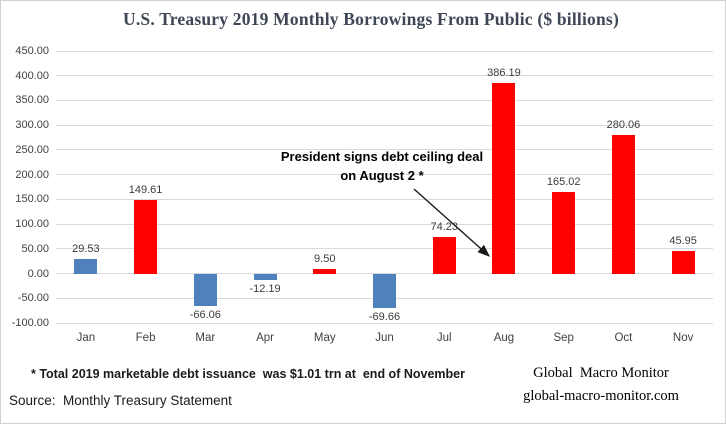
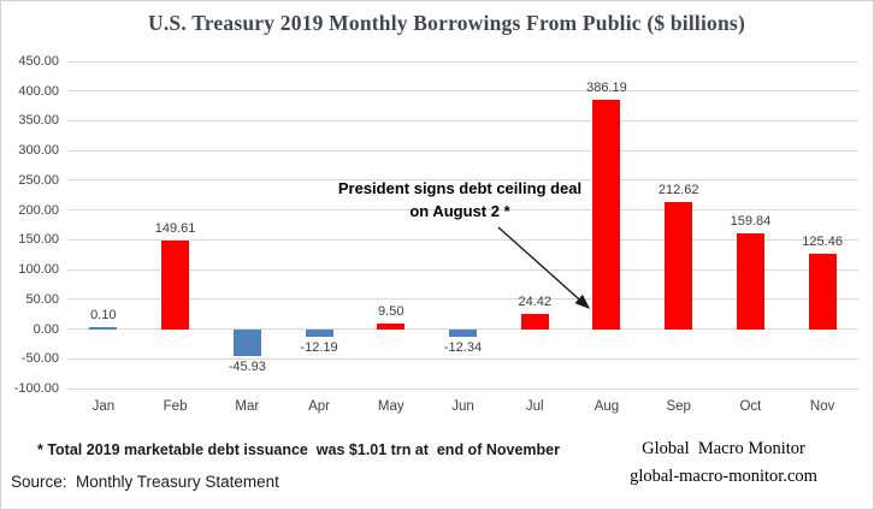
Jan: 29.53 -> 0.10
Mar: -66.06 -> -45.93
Jun: -69.66 -> -12.34
Jul: 74.23 -> 24.42
Sep: 165.02 -> 212.62
Oct: 280.06 -> 159.84
Nov: 45.95 -> 125.46
